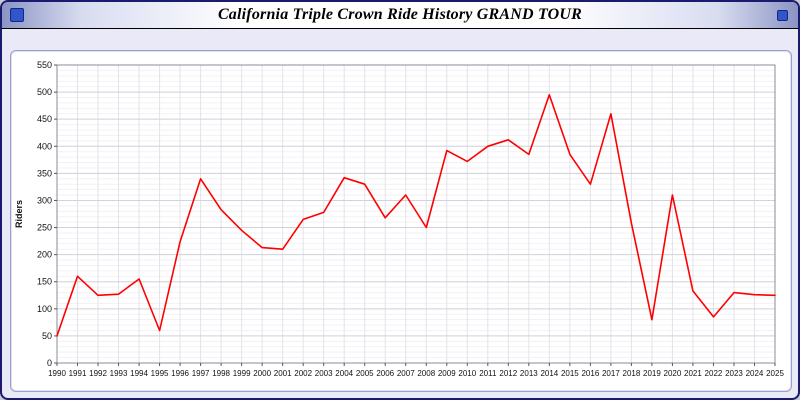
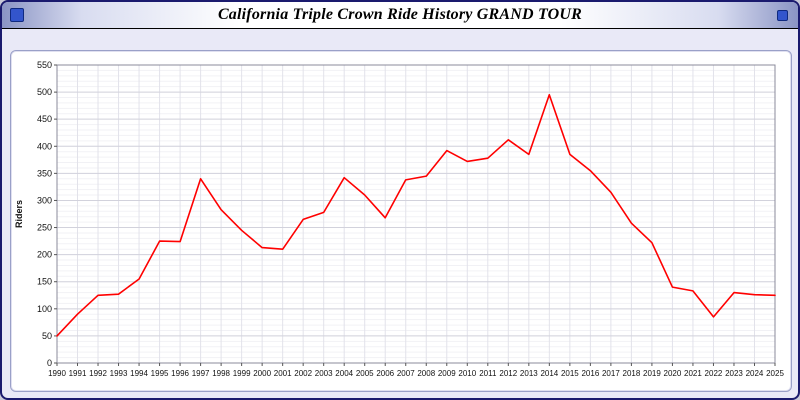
1991: 160 -> 90
1995: 60 -> 220
2005: 330 -> 310
2007: 310 -> 340
2008: 250 -> 340
2011: 400 -> 380
2016: 330 -> 360
2017: 460 -> 320
2019: 80 -> 220
2020: 310 -> 140
